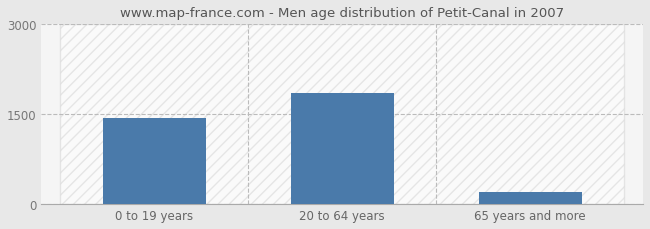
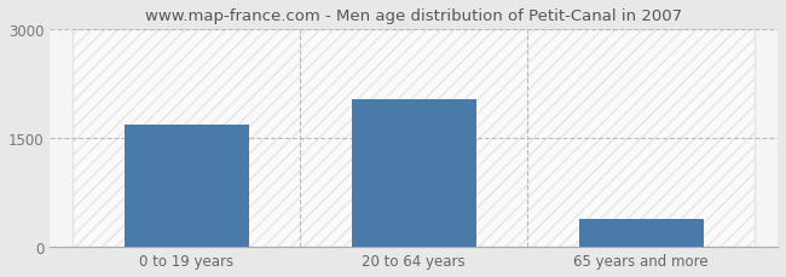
0 to 19 years: 1430 -> 1680
20 to 64 years: 1850 -> 2040
65 years and more: 210 -> 380
